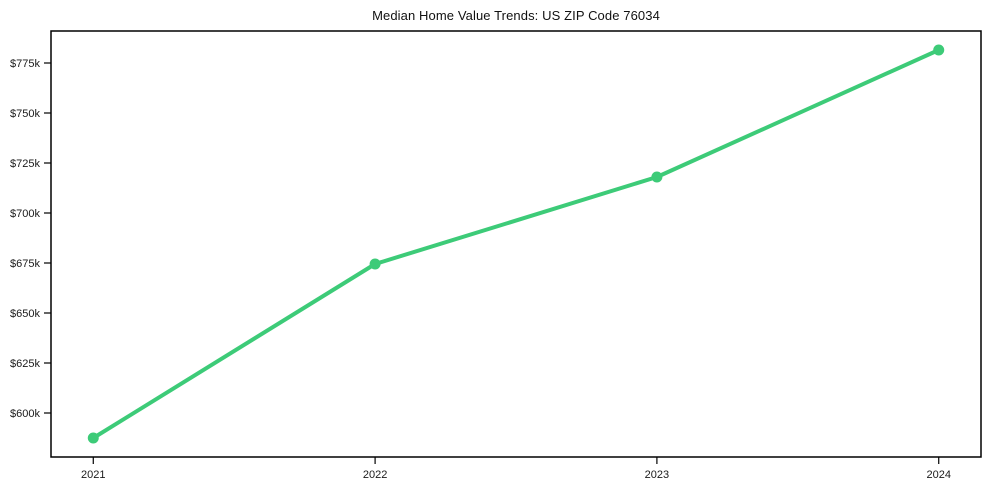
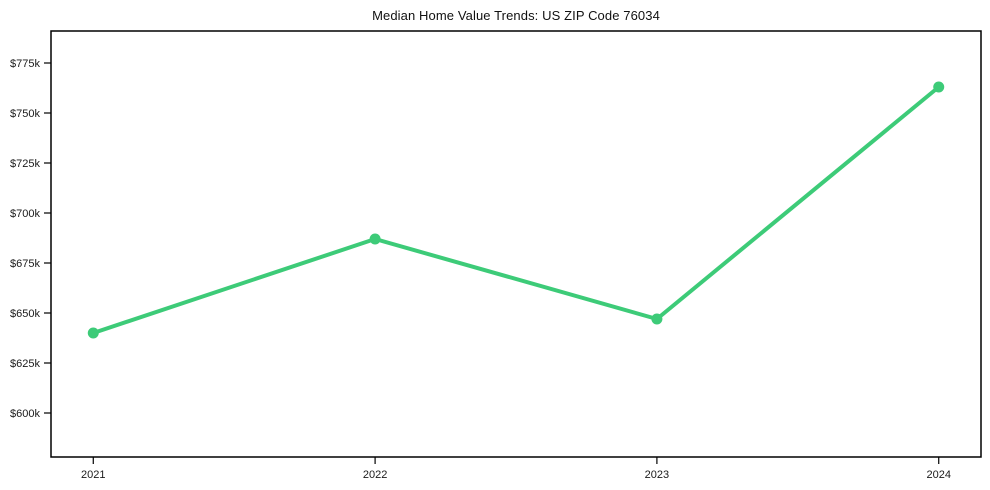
2021: $588k -> $640k
2022: $674k -> $687k
2023: $718k -> $647k
2024: $782k -> $763k
